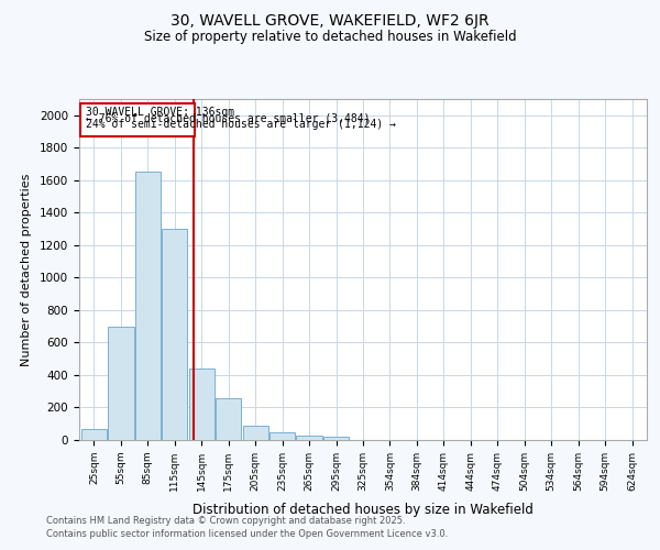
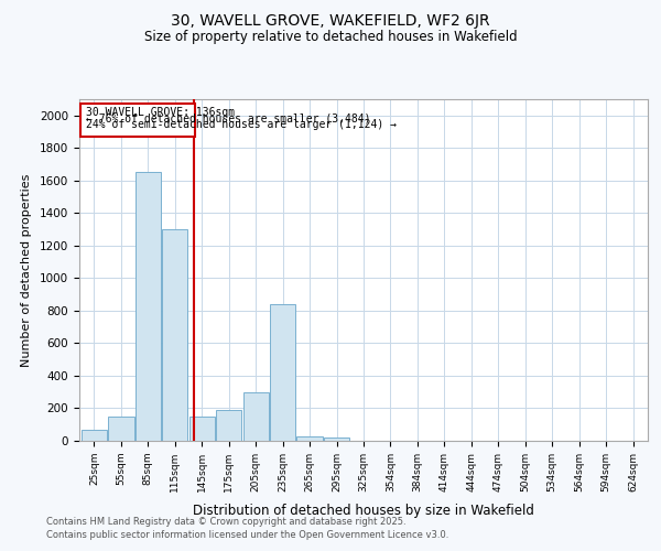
55sqm: 700 -> 150
145sqm: 440 -> 150
175sqm: 260 -> 190
205sqm: 90 -> 300
235sqm: 50 -> 840
